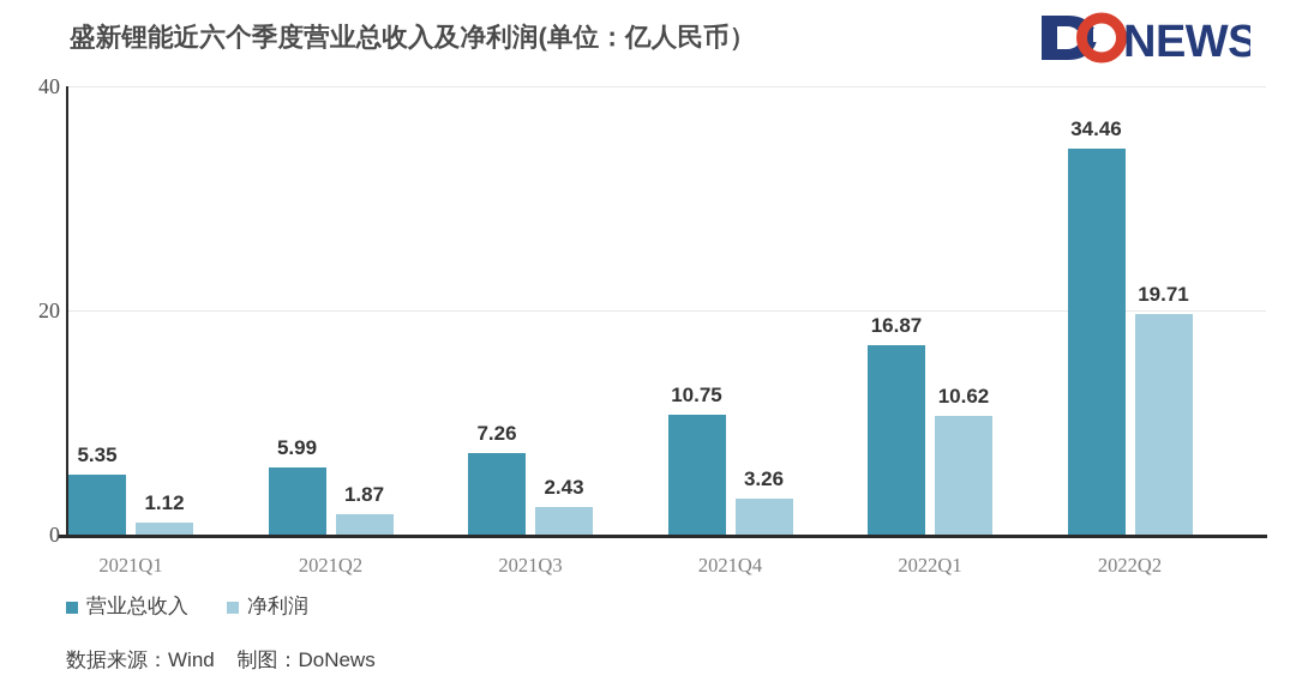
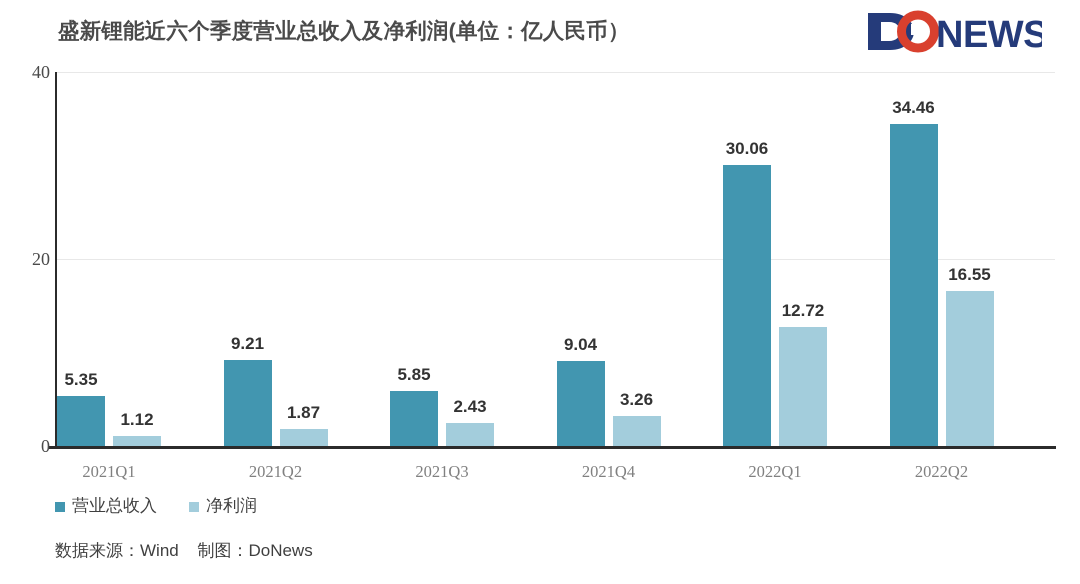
营业总收入/2021Q2: 5.99 -> 9.21
营业总收入/2021Q3: 7.26 -> 5.85
营业总收入/2021Q4: 10.75 -> 9.04
营业总收入/2022Q1: 16.87 -> 30.06
净利润/2022Q1: 10.62 -> 12.72
净利润/2022Q2: 19.71 -> 16.55
